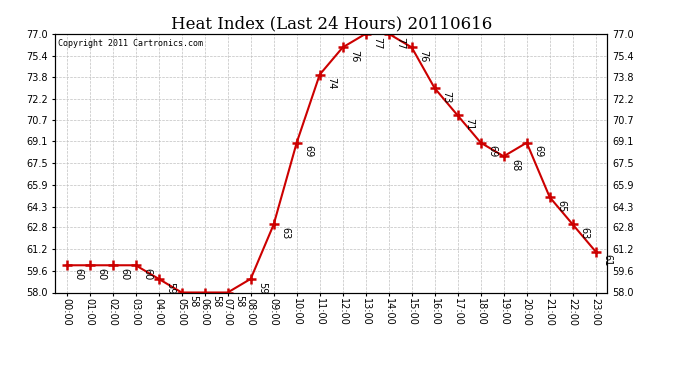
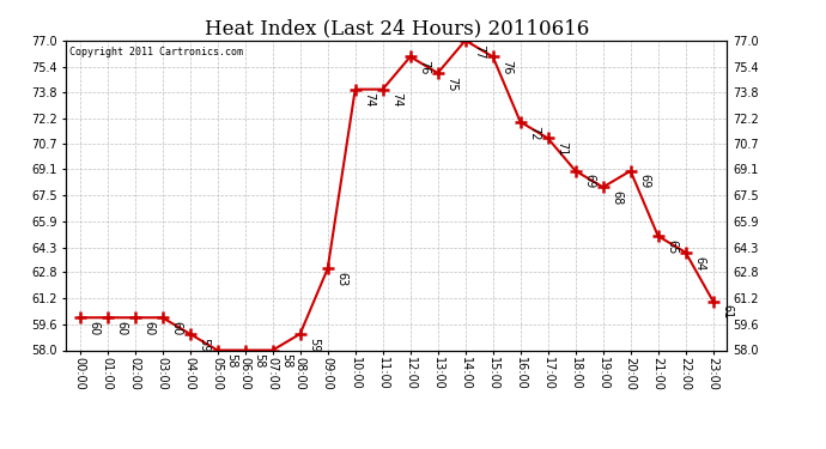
10:00: 69 -> 74
13:00: 77 -> 75
16:00: 73 -> 72
22:00: 63 -> 64
